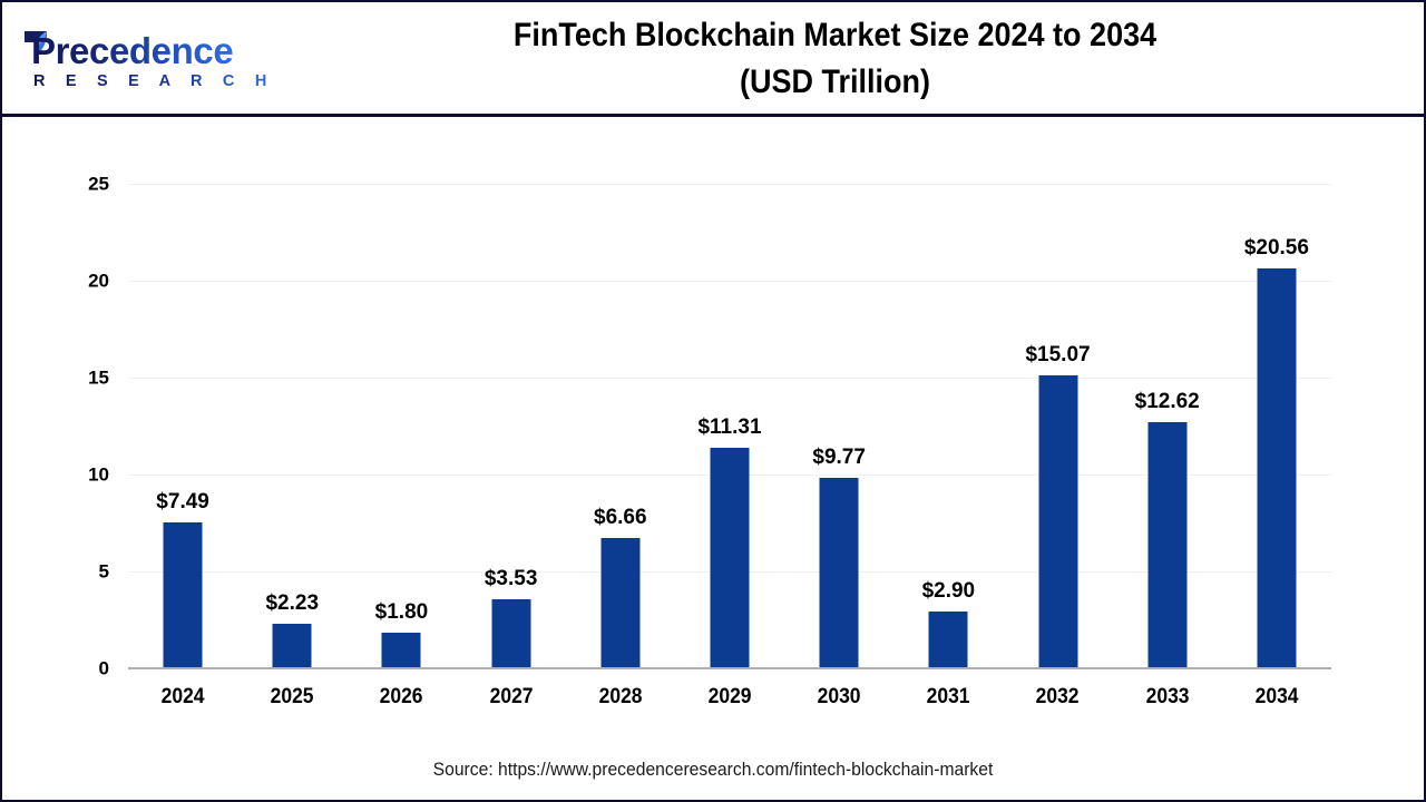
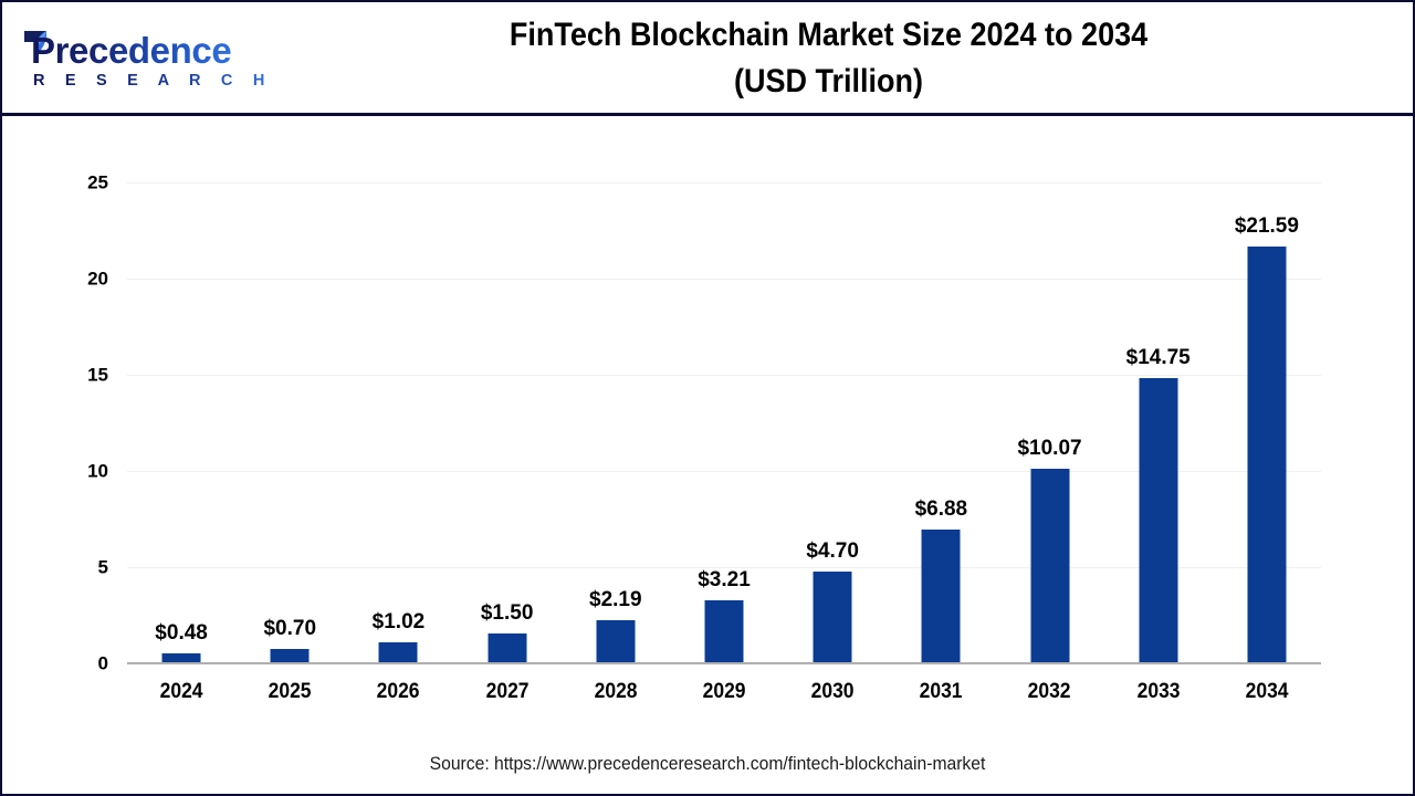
2024: $7.49 -> $0.48
2025: $2.23 -> $0.70
2026: $1.80 -> $1.02
2027: $3.53 -> $1.50
2028: $6.66 -> $2.19
2029: $11.31 -> $3.21
2030: $9.77 -> $4.70
2031: $2.90 -> $6.88
2032: $15.07 -> $10.07
2033: $12.62 -> $14.75
2034: $20.56 -> $21.59
